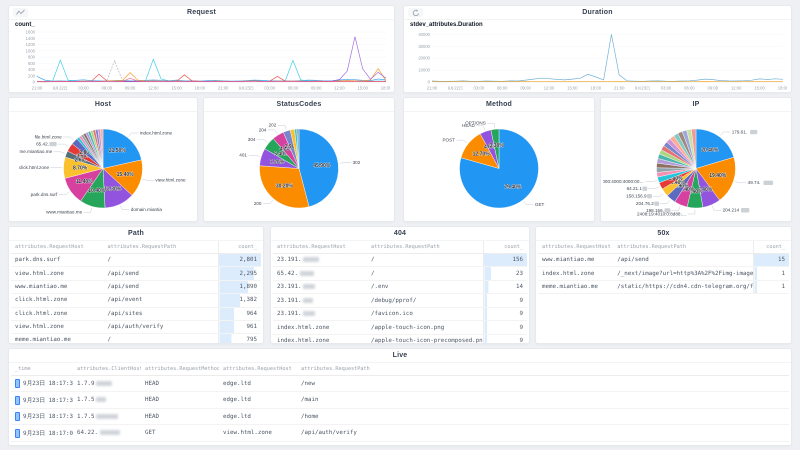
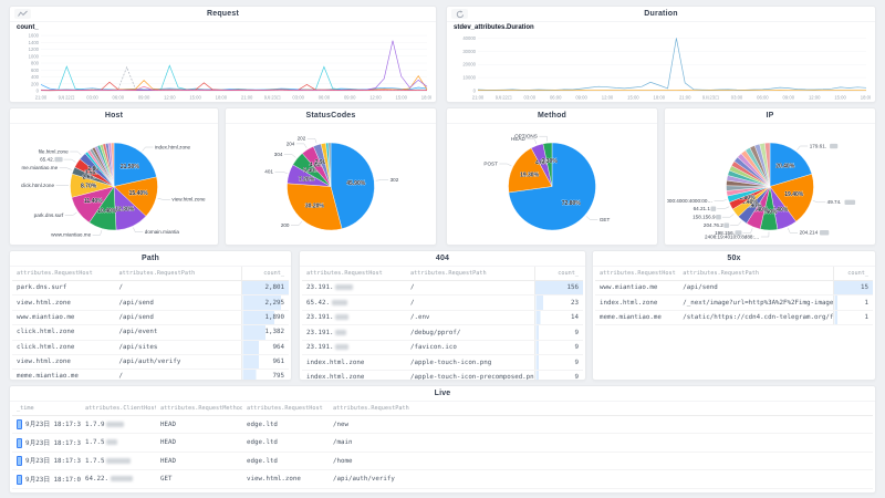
Method/GET: 79.40% -> 72.80%
Method/POST: 12.70% -> 19.30%
